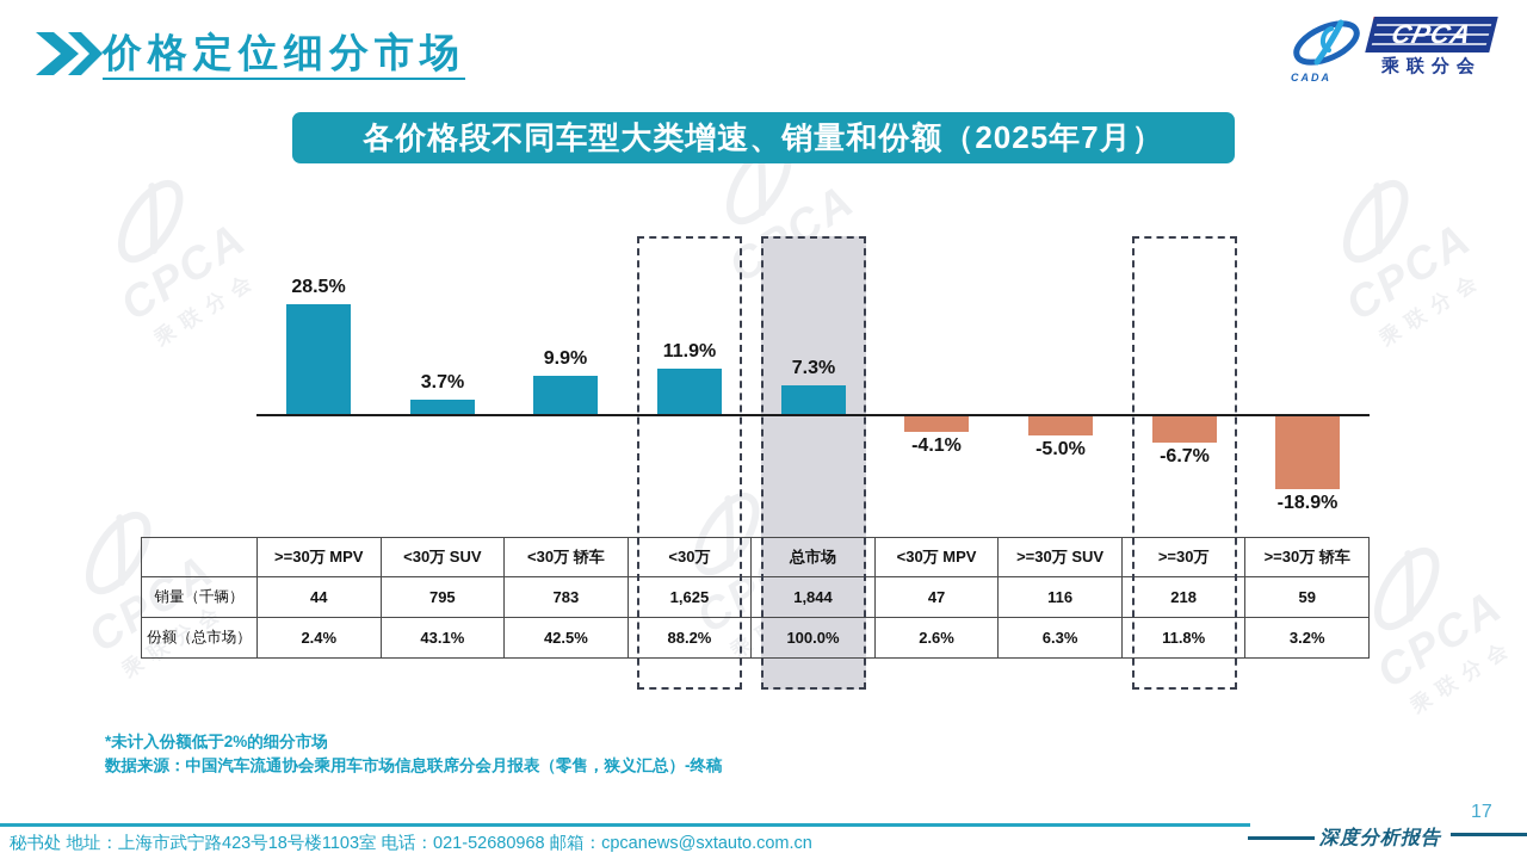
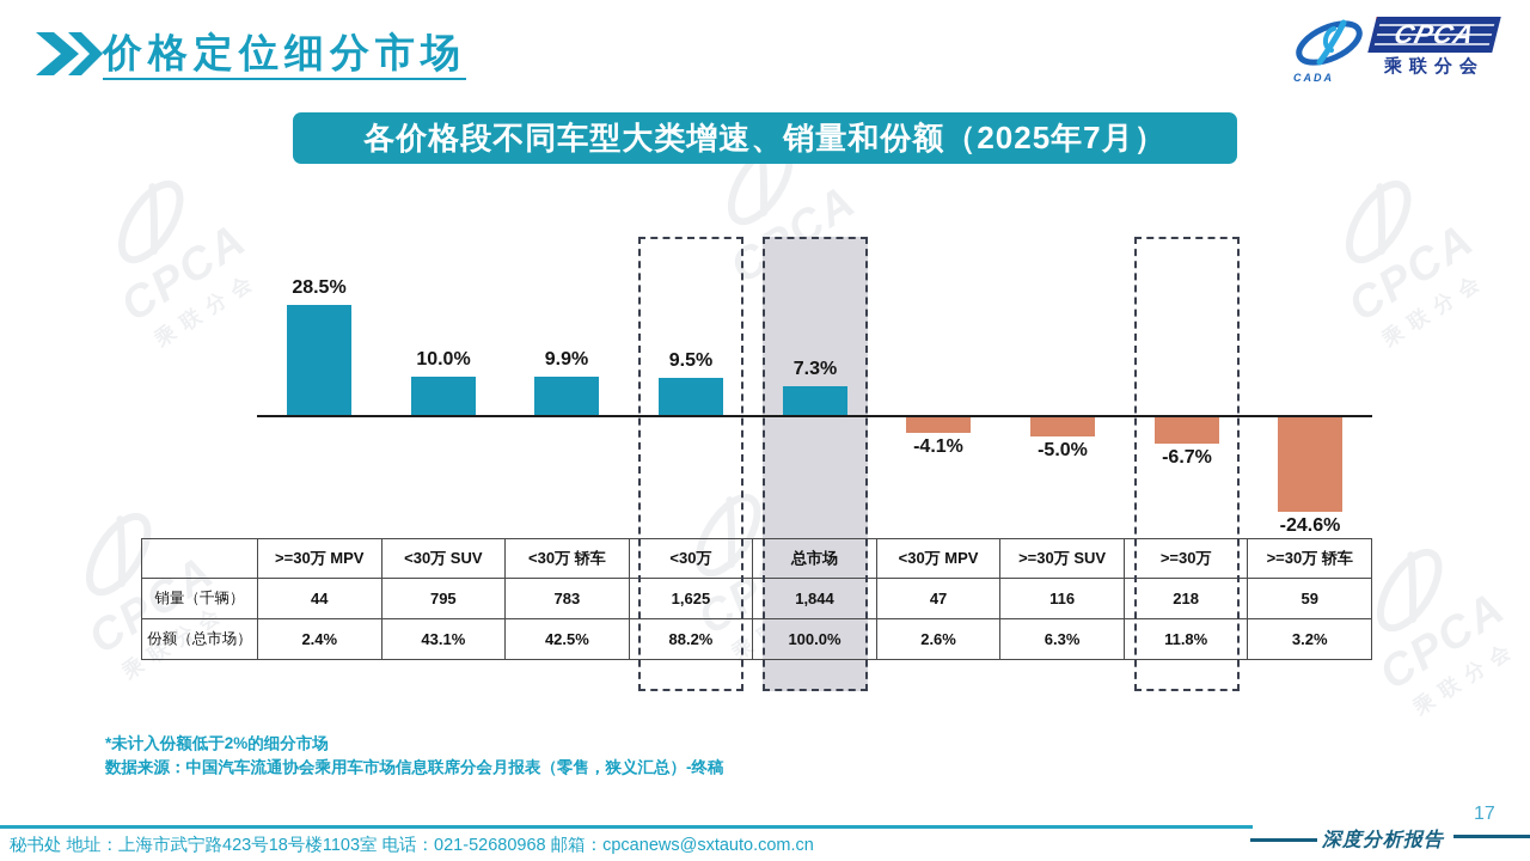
<30万 SUV: 3.7% -> 10.0%
<30万: 11.9% -> 9.5%
>=30万 轿车: -18.9% -> -24.6%
